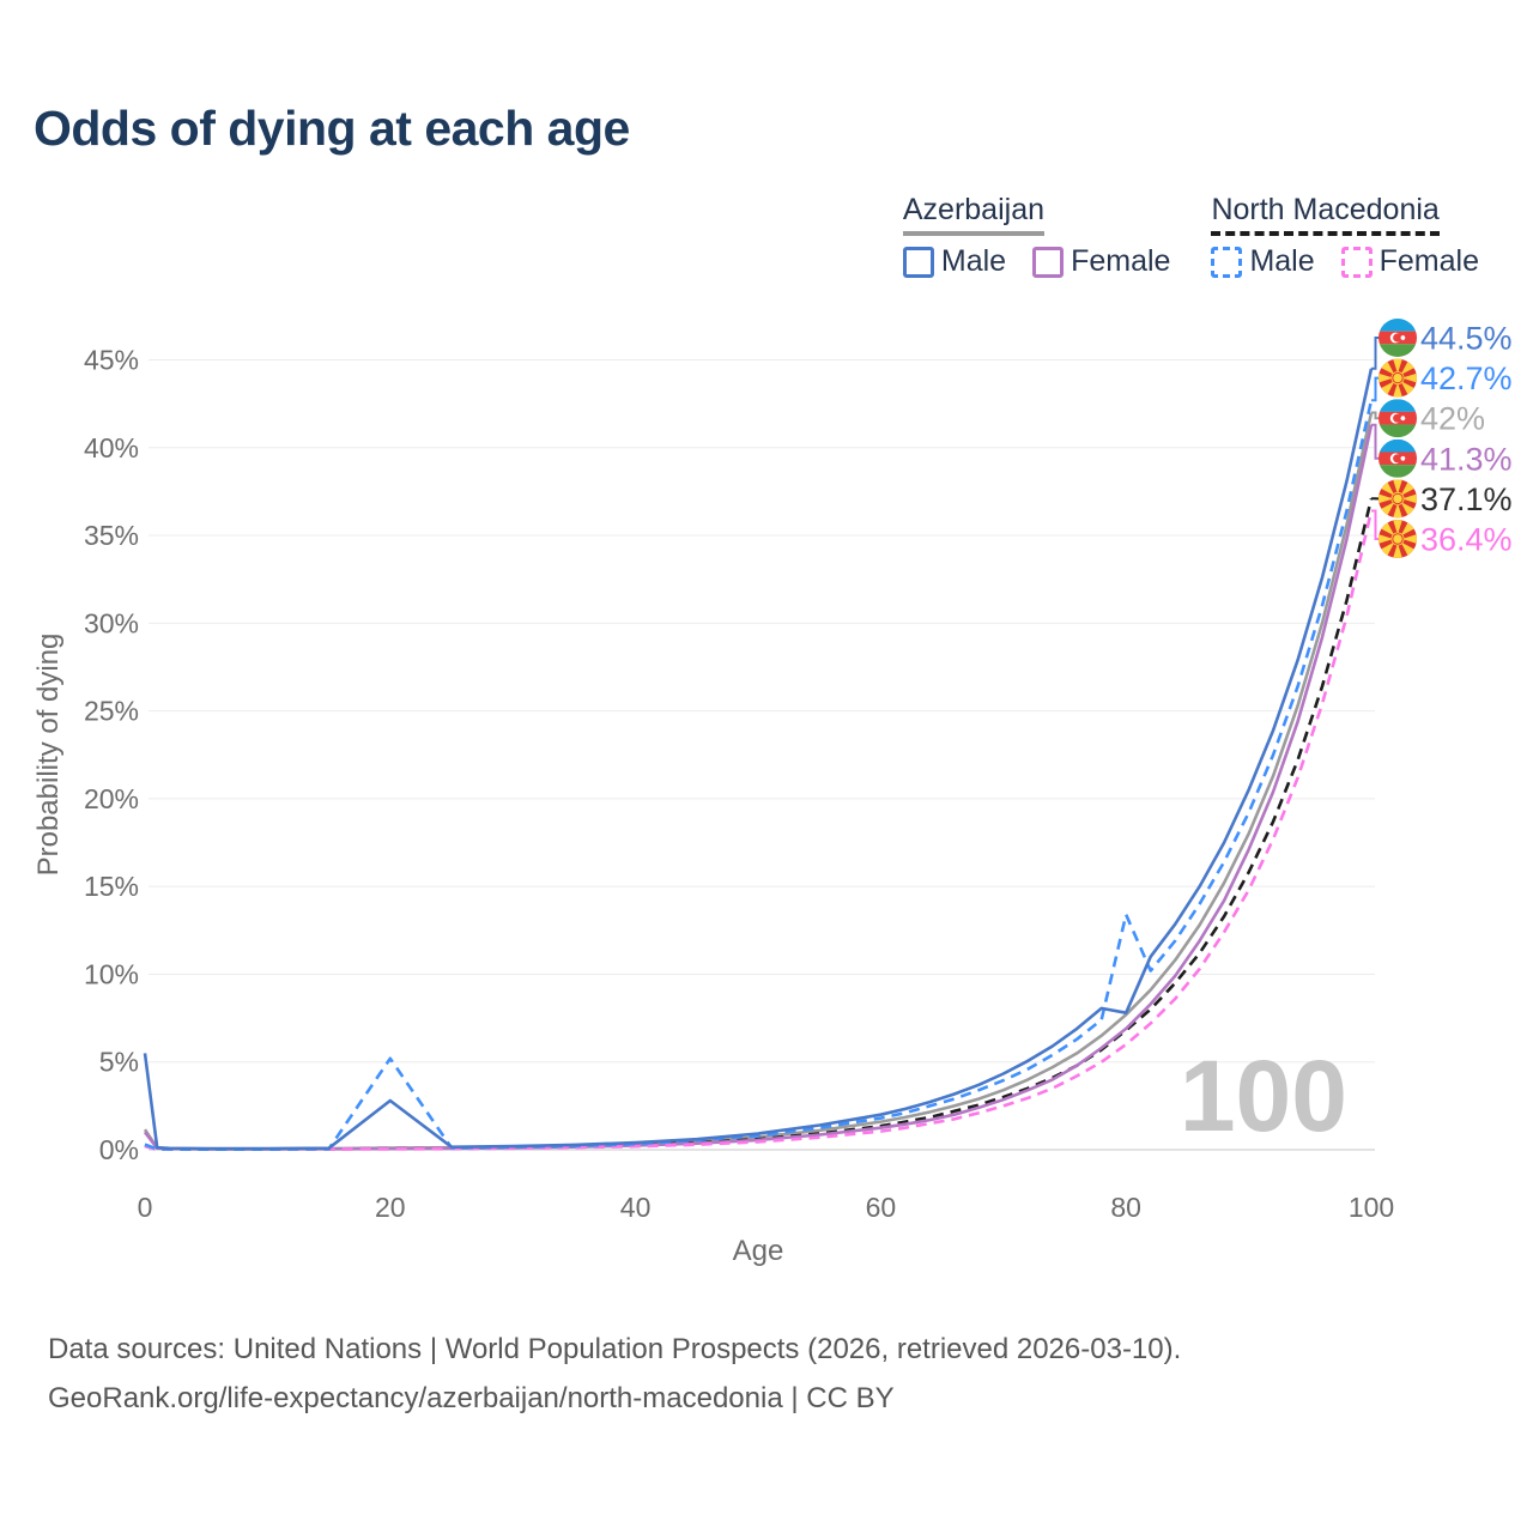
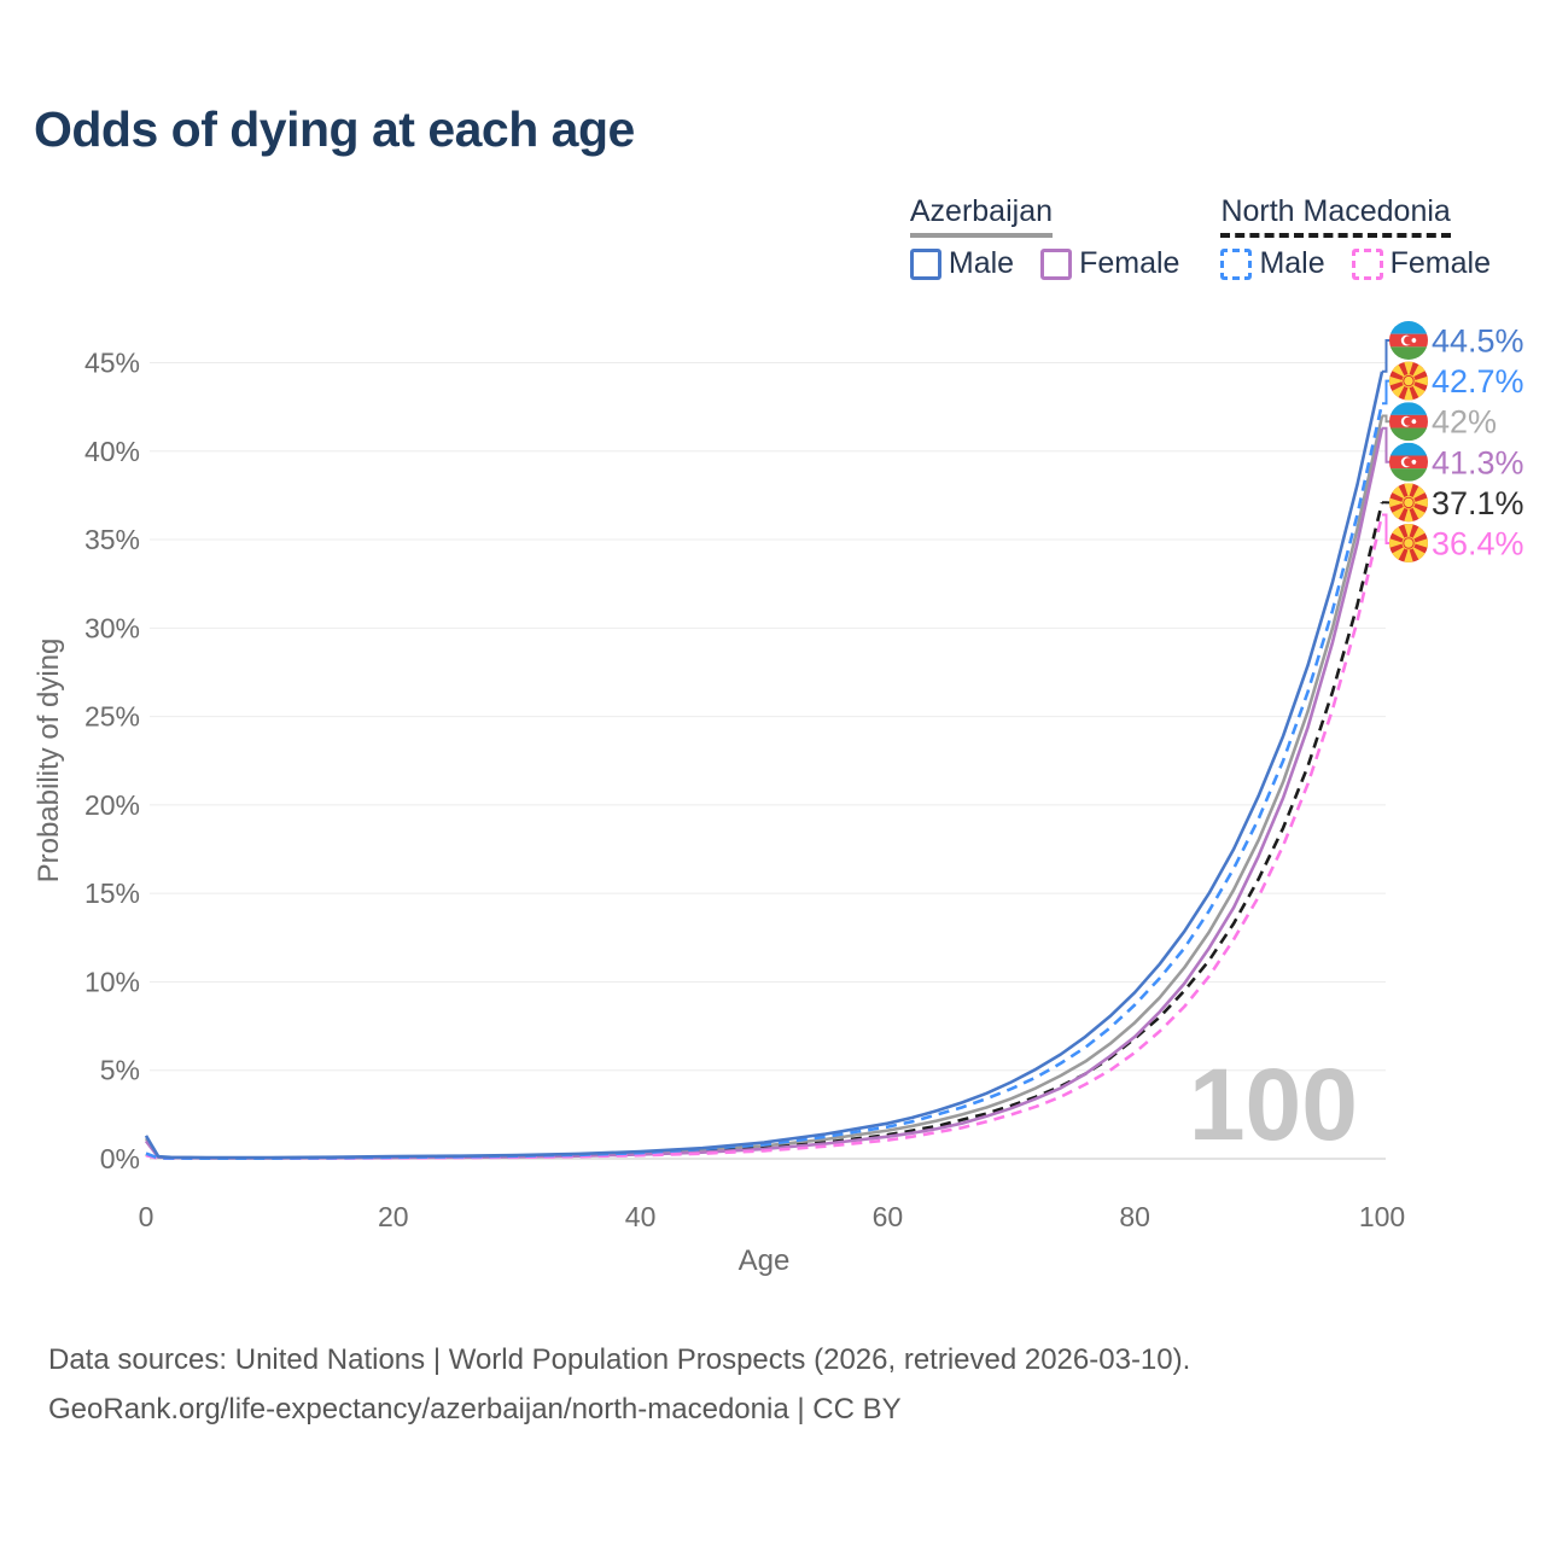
Azerbaijan Male/0: 5.5% -> 1.3%
Azerbaijan Male/20: 2.8% -> 0.1%
North Macedonia Male/20: 5.2% -> 0.1%
Azerbaijan Male/80: 7.8% -> 9.4%
North Macedonia Male/80: 13.4% -> 8.7%
